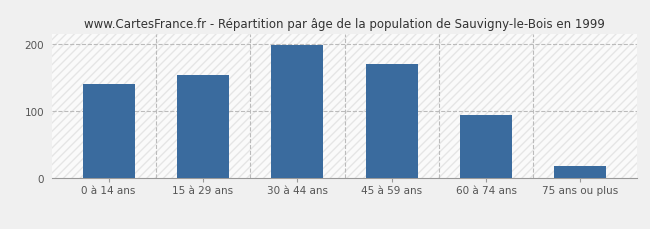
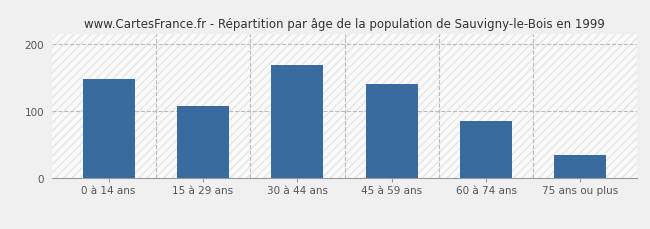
0 à 14 ans: 140 -> 148
15 à 29 ans: 154 -> 107
30 à 44 ans: 198 -> 168
45 à 59 ans: 170 -> 140
60 à 74 ans: 94 -> 85
75 ans ou plus: 18 -> 35
